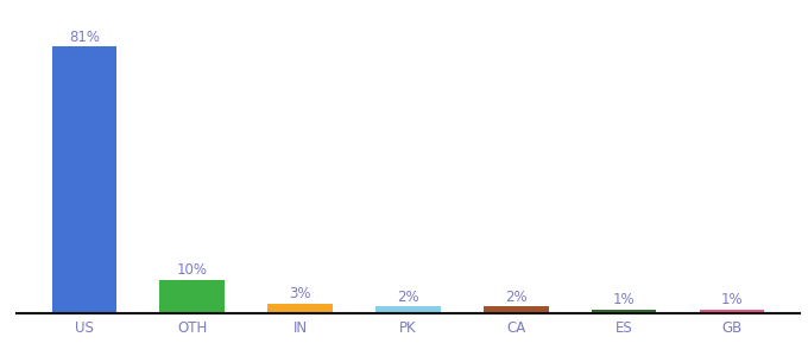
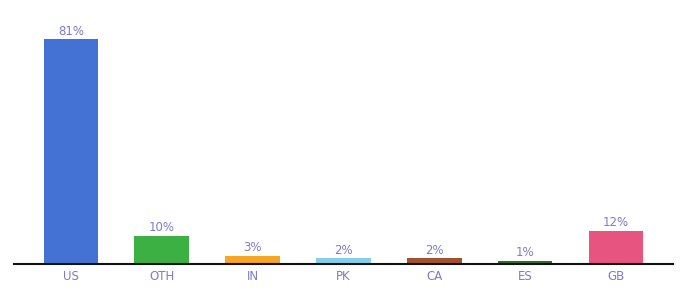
GB: 1% -> 12%
